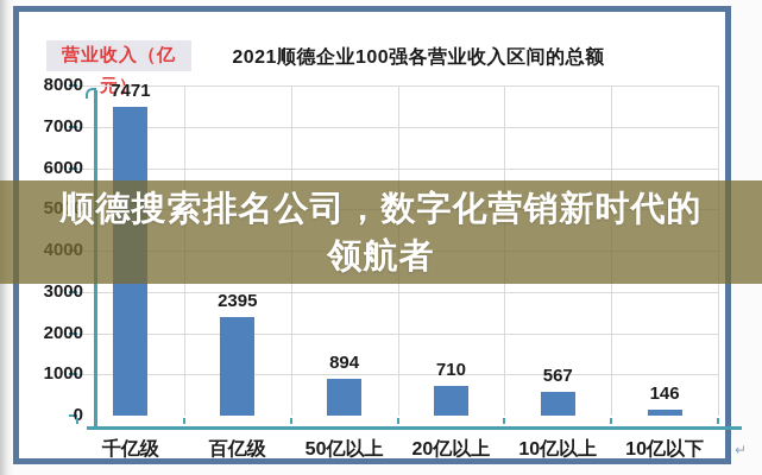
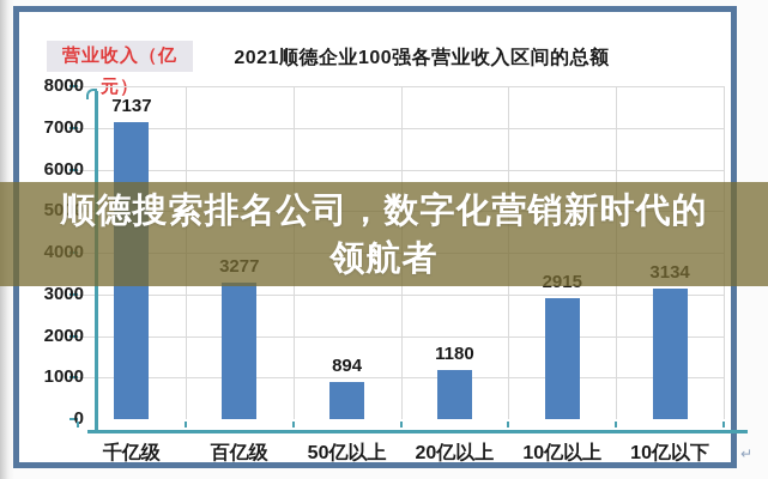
千亿级: 7471 -> 7137
百亿级: 2395 -> 3277
20亿以上: 710 -> 1180
10亿以上: 567 -> 2915
10亿以下: 146 -> 3134
